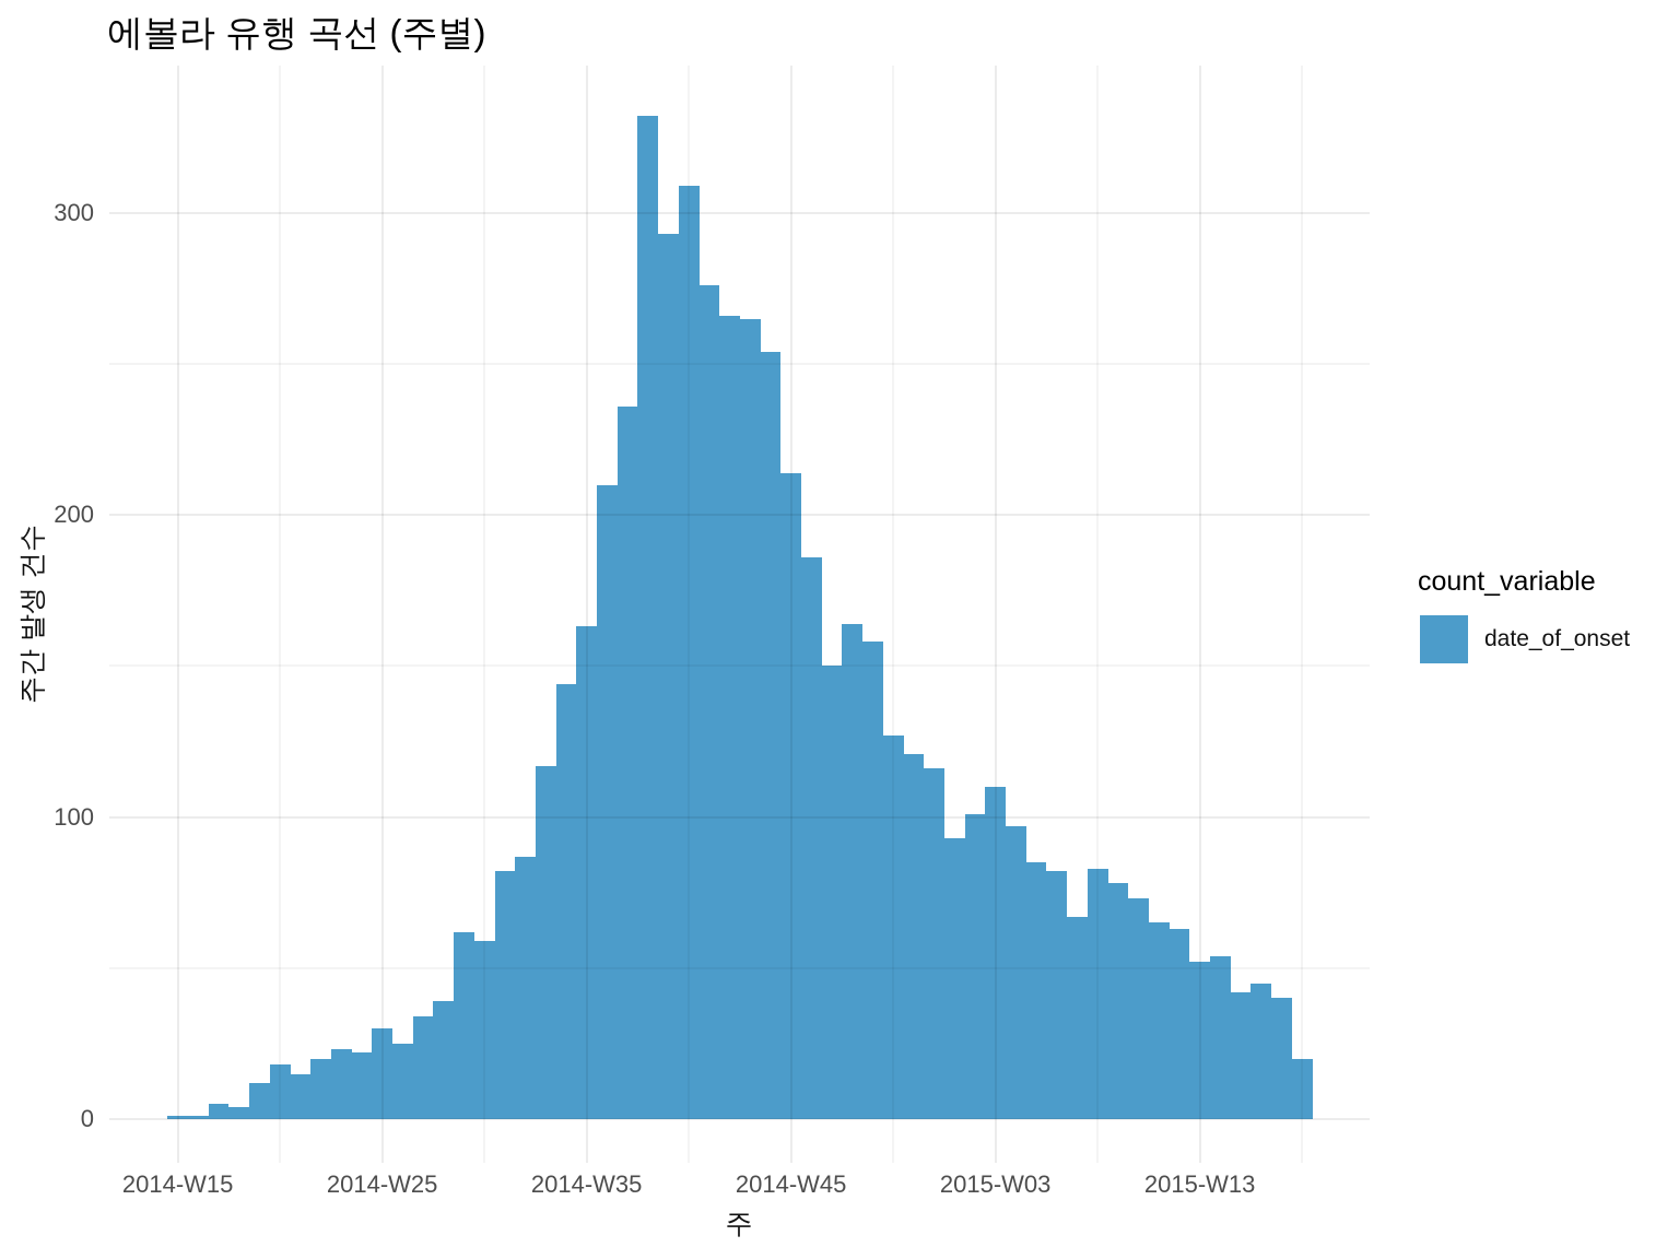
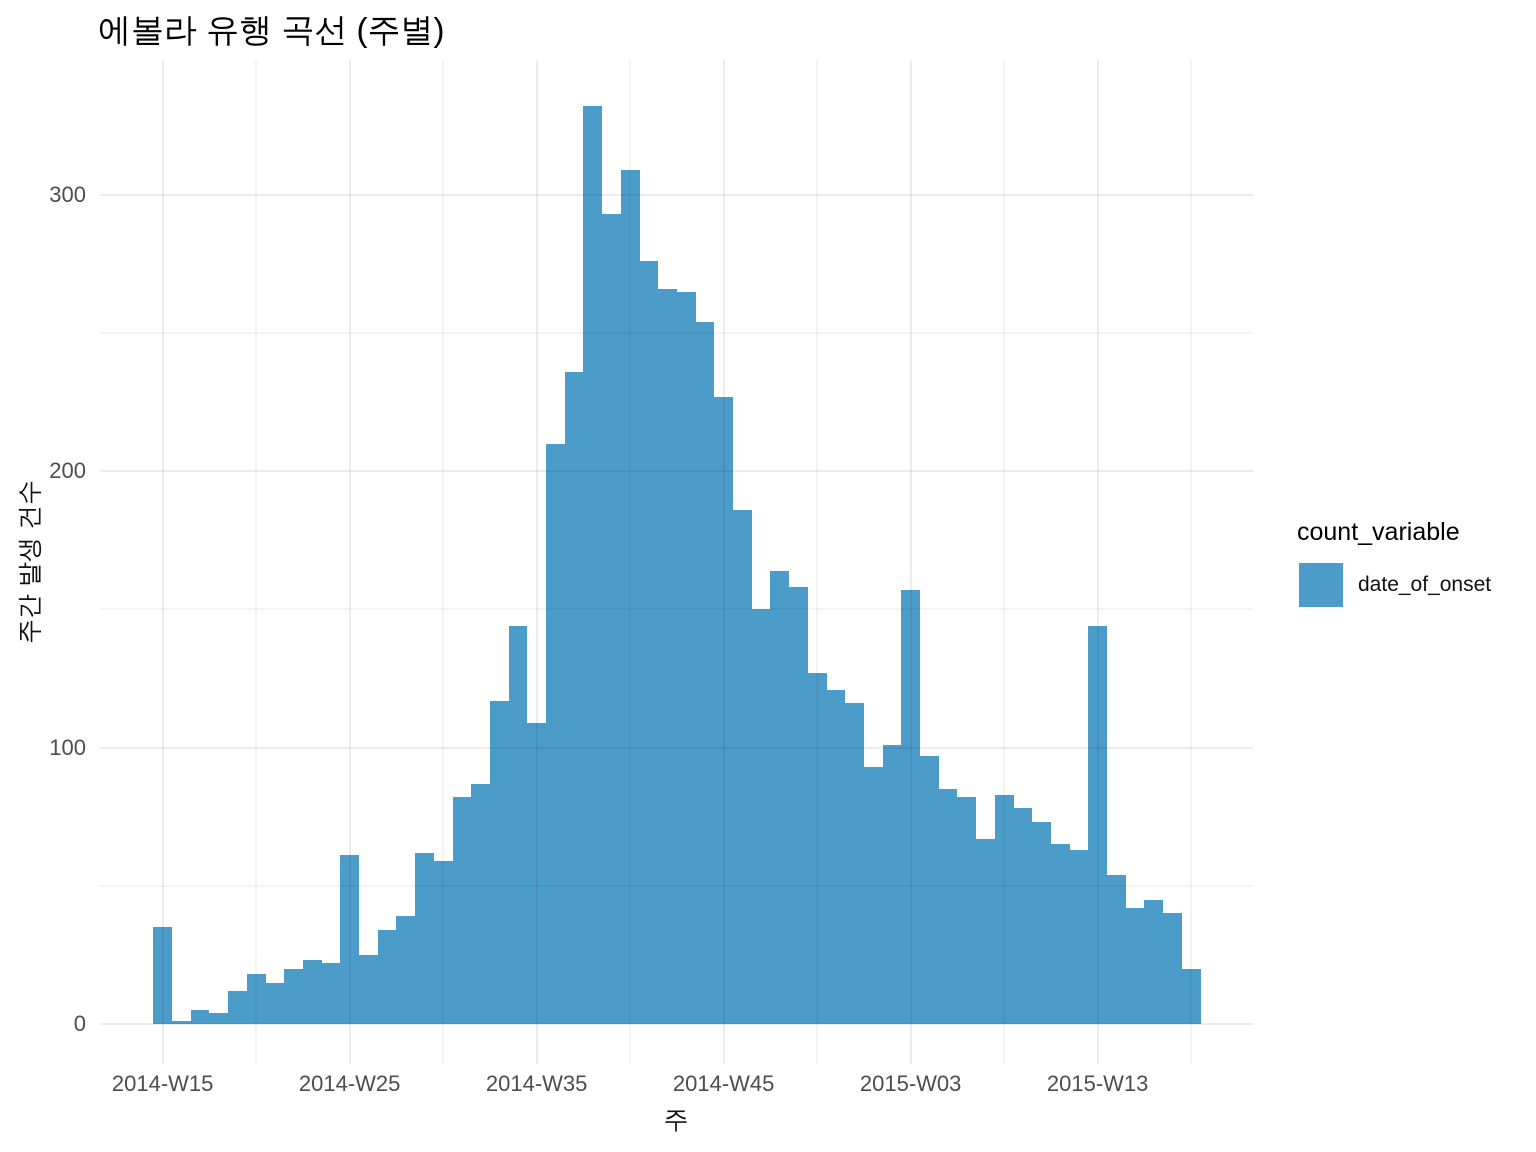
2014-W15: 1 -> 35
2014-W25: 30 -> 61
2014-W35: 163 -> 109
2014-W45: 214 -> 227
2015-W03: 110 -> 157
2015-W13: 52 -> 144
